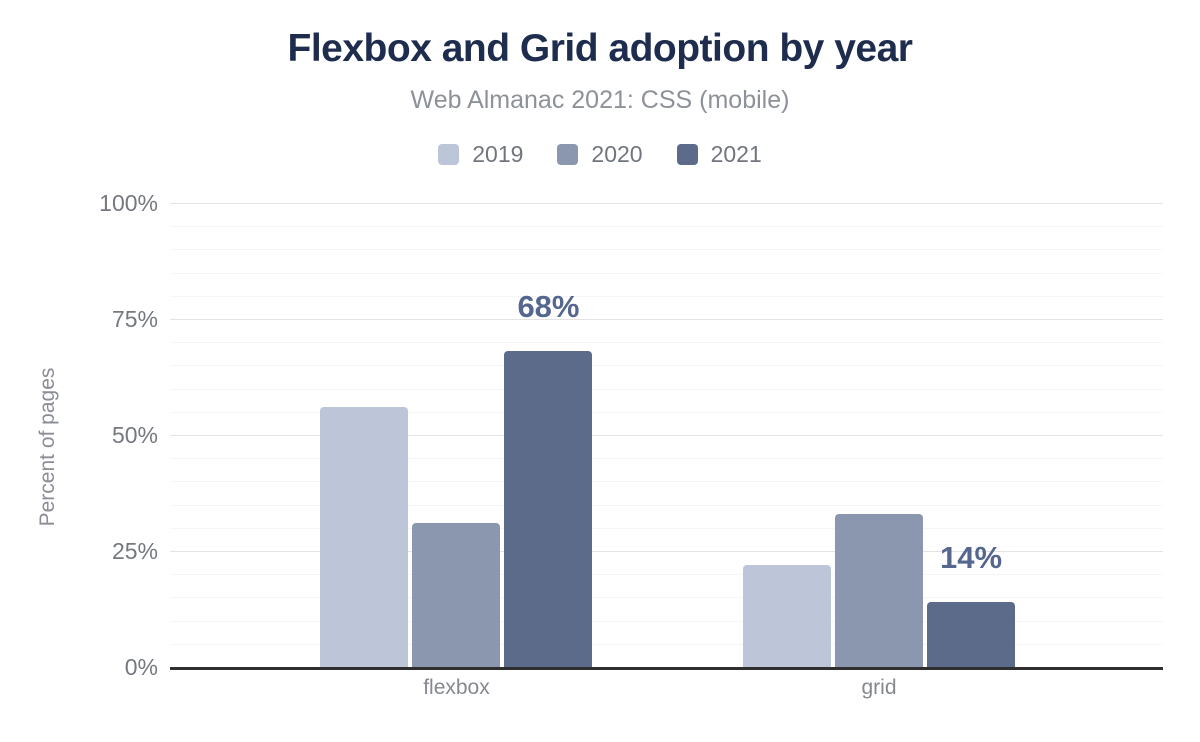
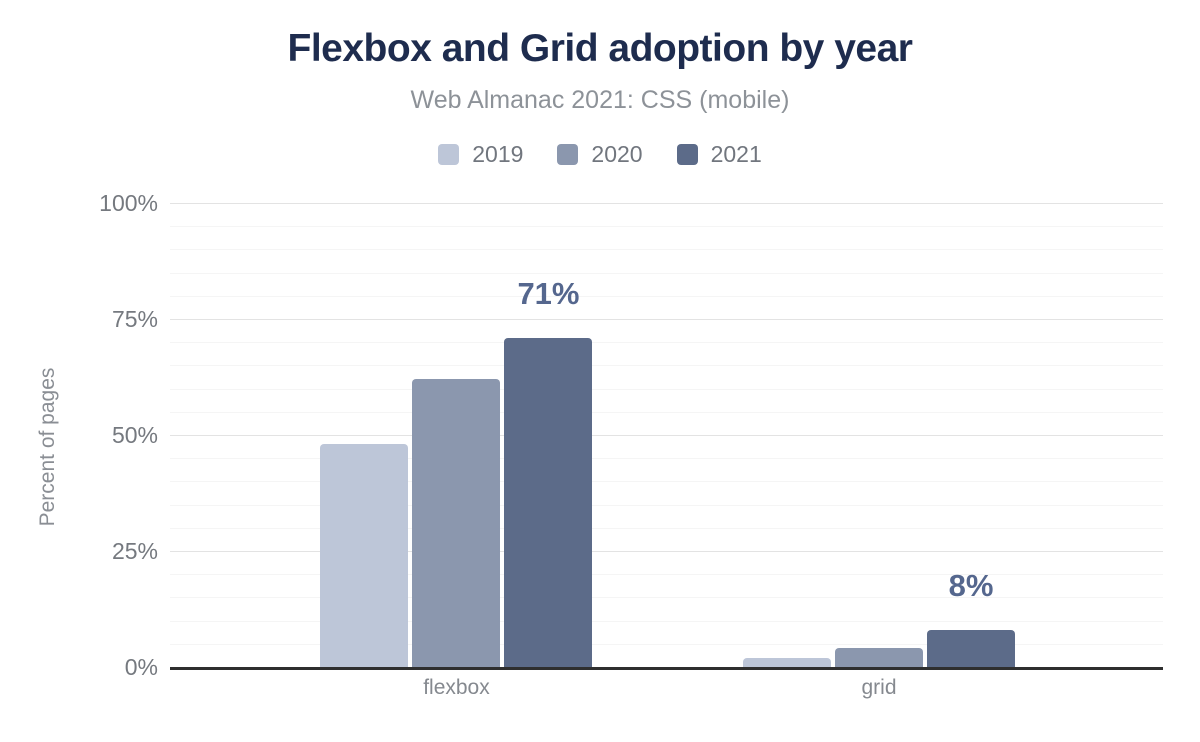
2019/flexbox: 56% -> 48%
2020/flexbox: 31% -> 62%
2021/flexbox: 68% -> 71%
2019/grid: 22% -> 2%
2020/grid: 33% -> 4%
2021/grid: 14% -> 8%
